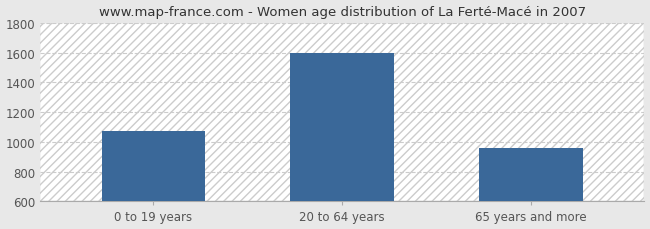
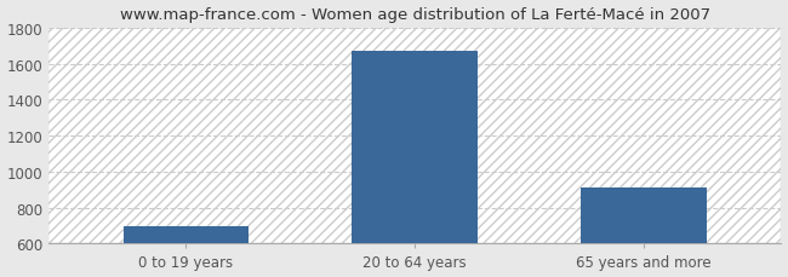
0 to 19 years: 1070 -> 700
20 to 64 years: 1600 -> 1670
65 years and more: 960 -> 910
